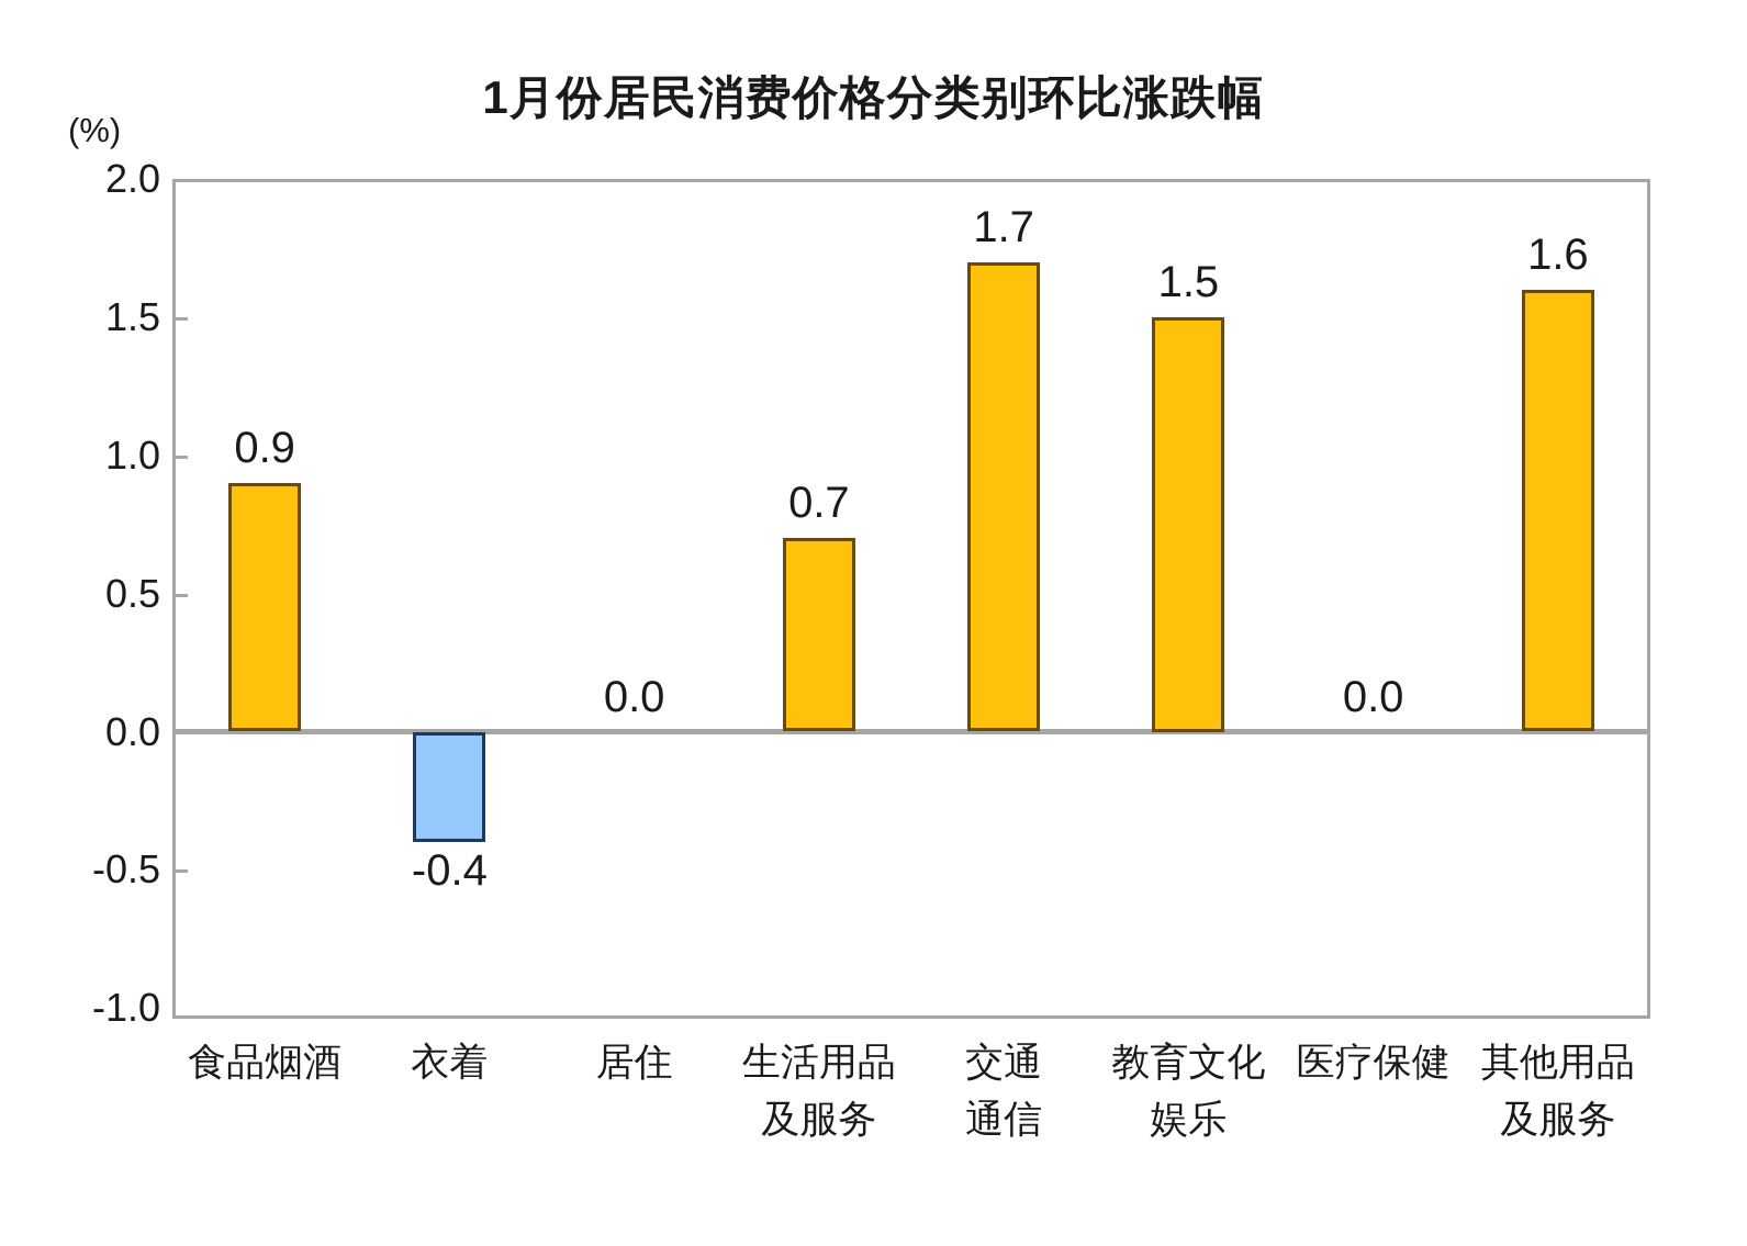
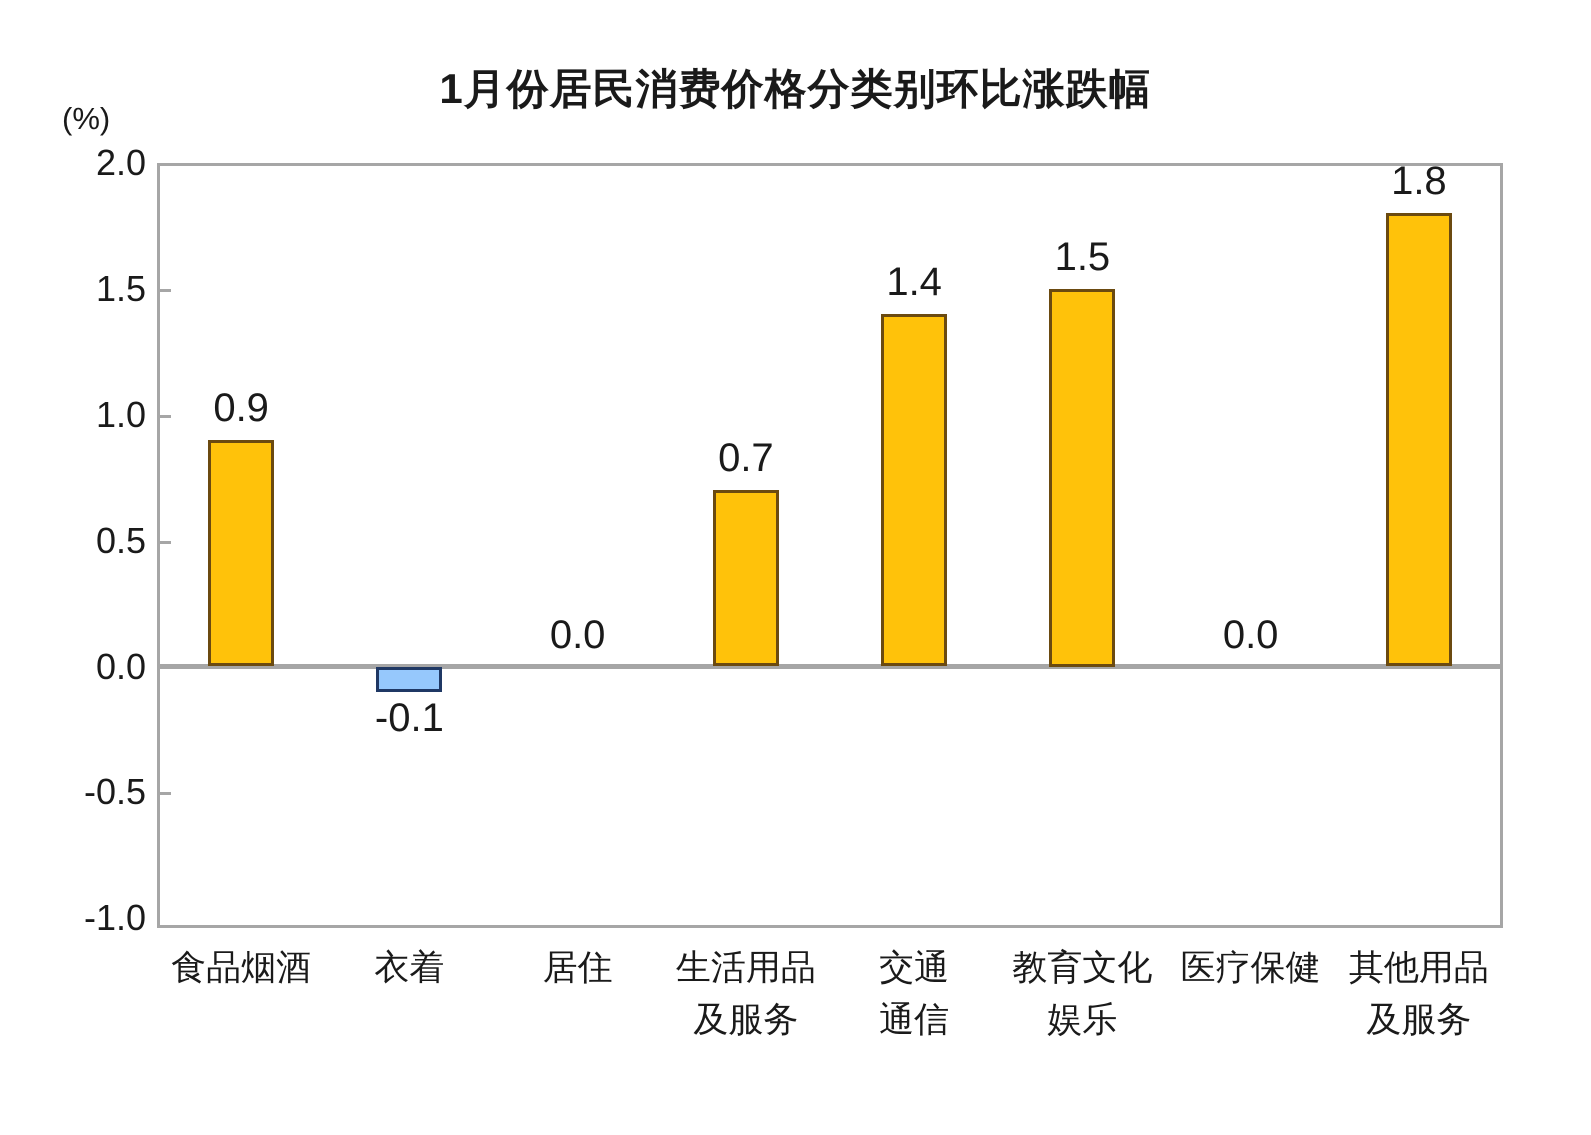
衣着: -0.4 -> -0.1
交通通信: 1.7 -> 1.4
其他用品及服务: 1.6 -> 1.8
